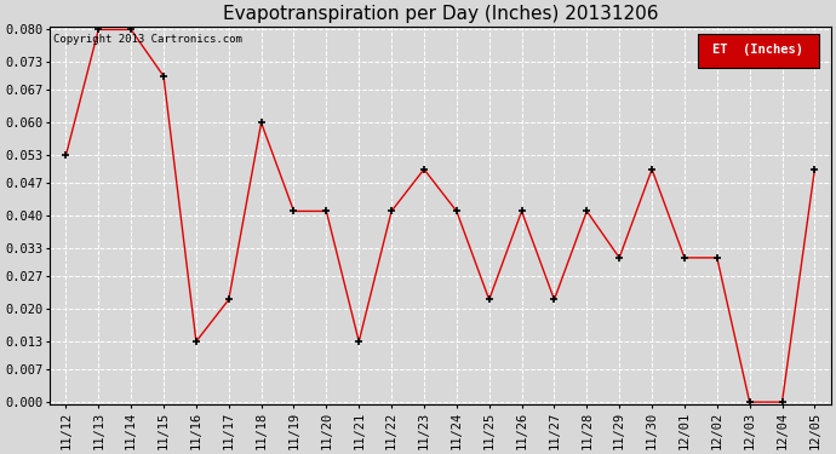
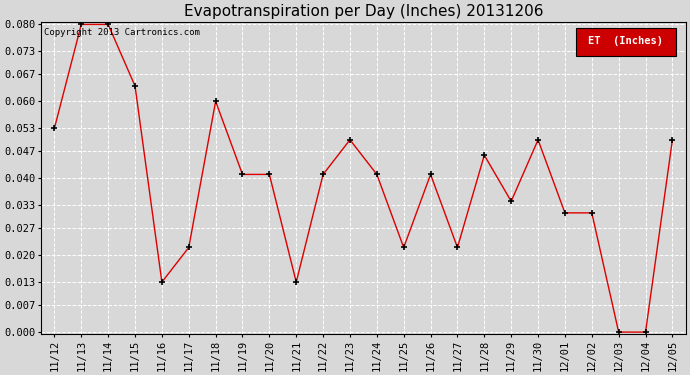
11/15: 0.070 -> 0.064
11/28: 0.041 -> 0.046
11/29: 0.031 -> 0.034
